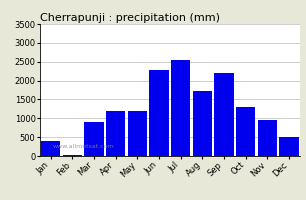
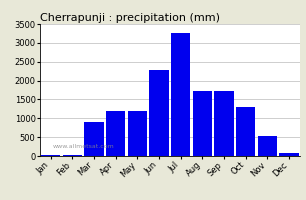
Jan: 400 -> 20
Jul: 2550 -> 3250
Sep: 2200 -> 1730
Nov: 950 -> 520
Dec: 500 -> 90
